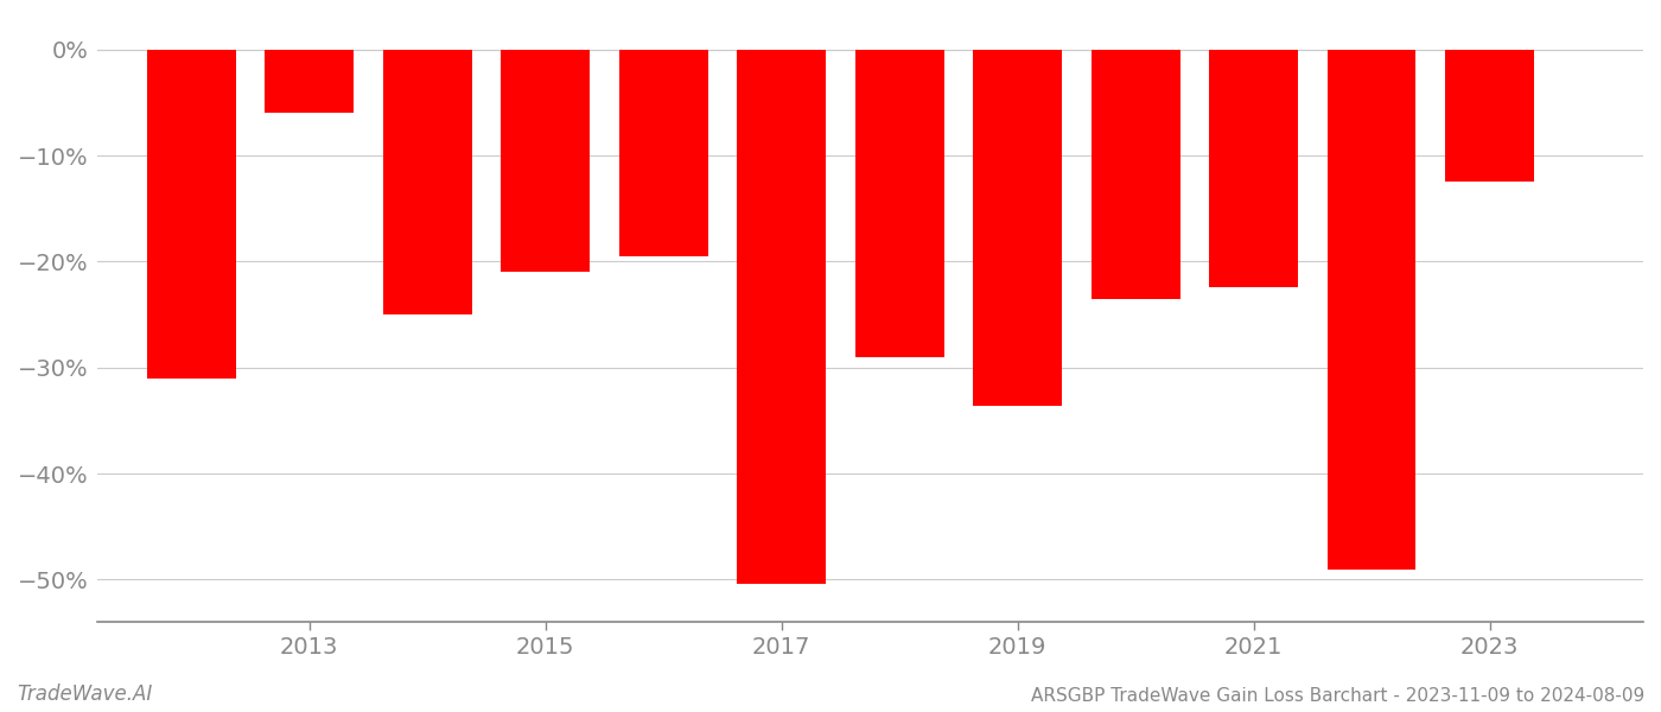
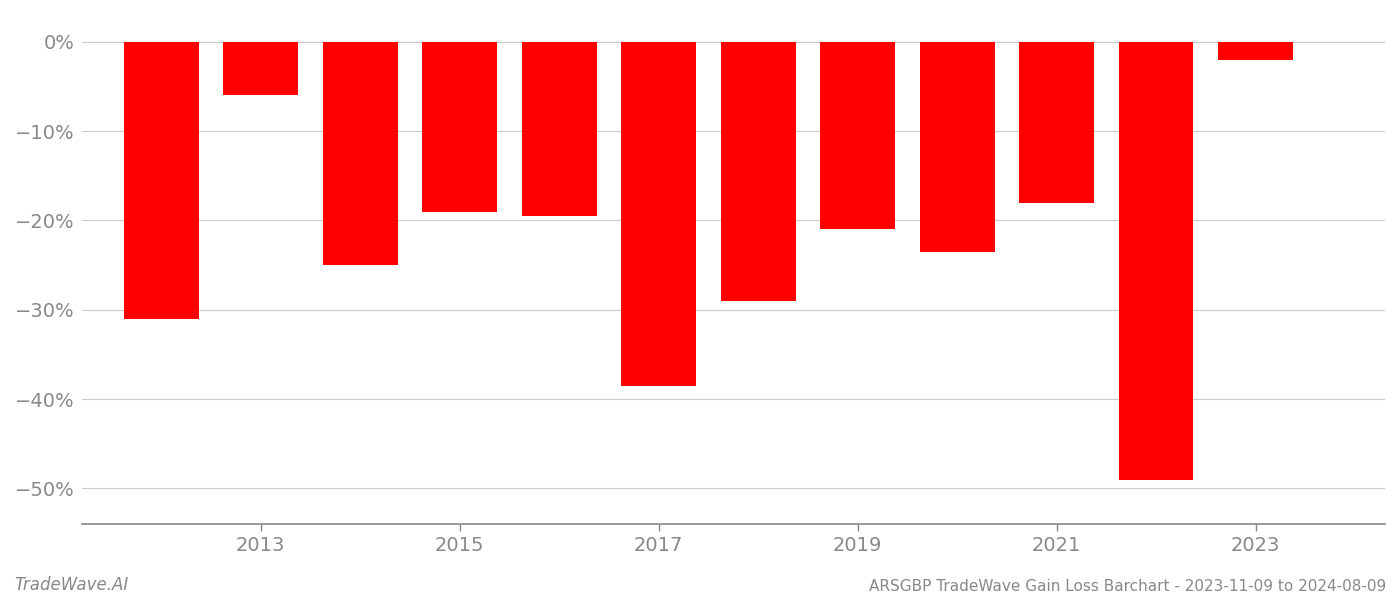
2015: -21.0% -> -19.0%
2017: -50.4% -> -38.5%
2019: -33.6% -> -21.0%
2021: -22.4% -> -18.0%
2023: -12.4% -> -2.0%
